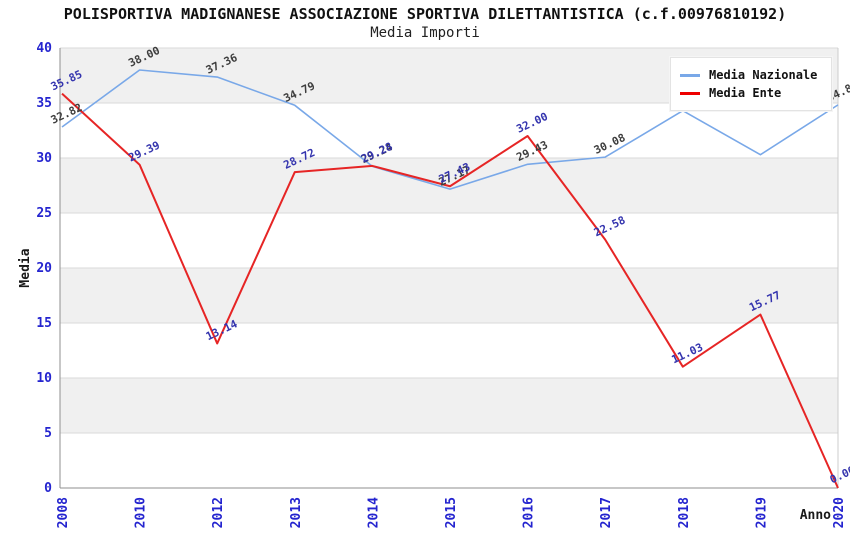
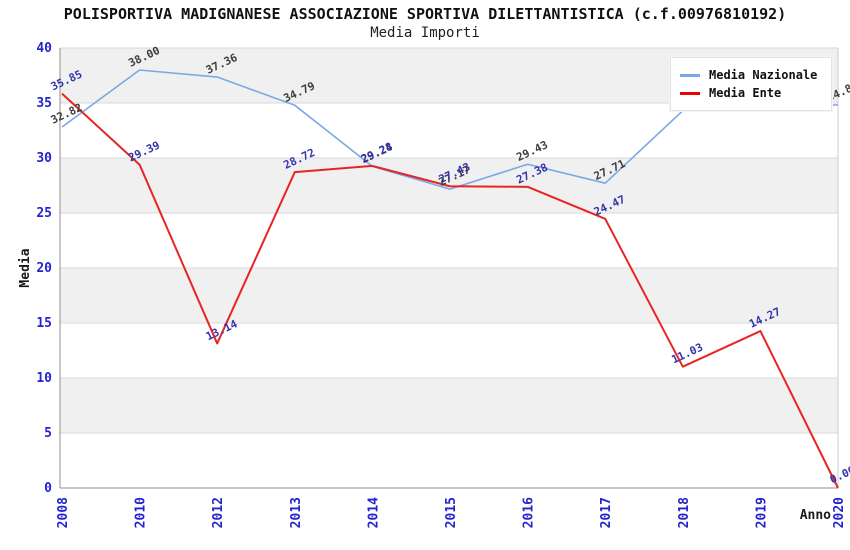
Media Ente/2016: 32.00 -> 27.38
Media Nazionale/2017: 30.08 -> 27.71
Media Ente/2017: 22.58 -> 24.47
Media Nazionale/2019: 30.3 -> 34.6
Media Ente/2019: 15.77 -> 14.27
